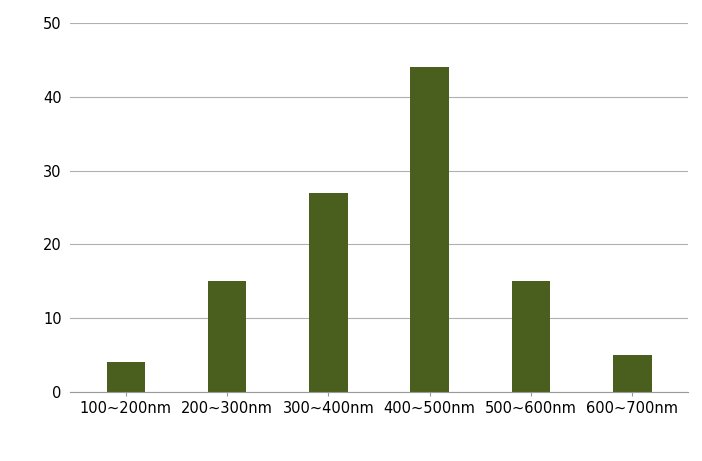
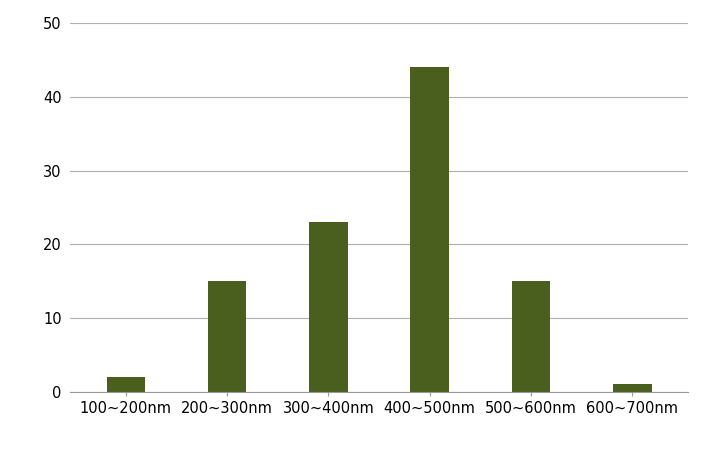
100~200nm: 4 -> 2
300~400nm: 27 -> 23
600~700nm: 5 -> 1
